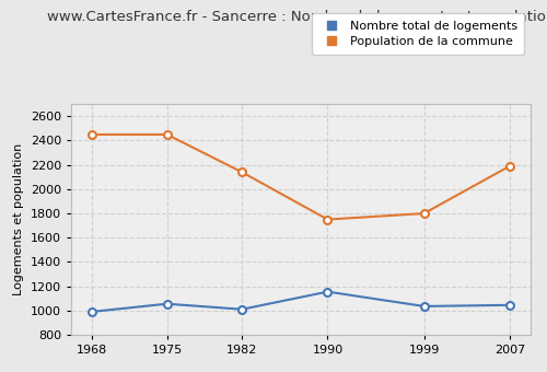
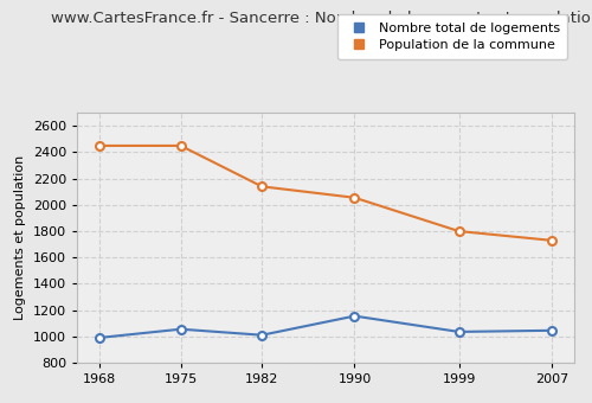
Population de la commune/1990: 1750 -> 2060
Population de la commune/2007: 2190 -> 1730
